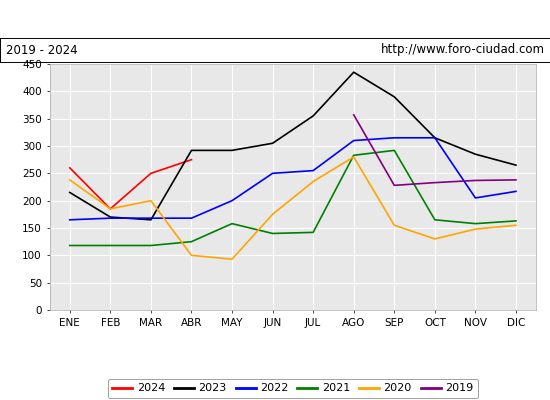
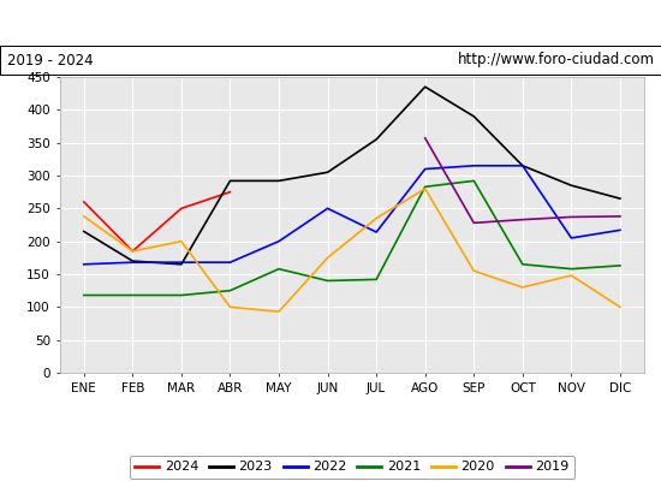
2022/JUL: 255 -> 214
2020/DIC: 155 -> 100
